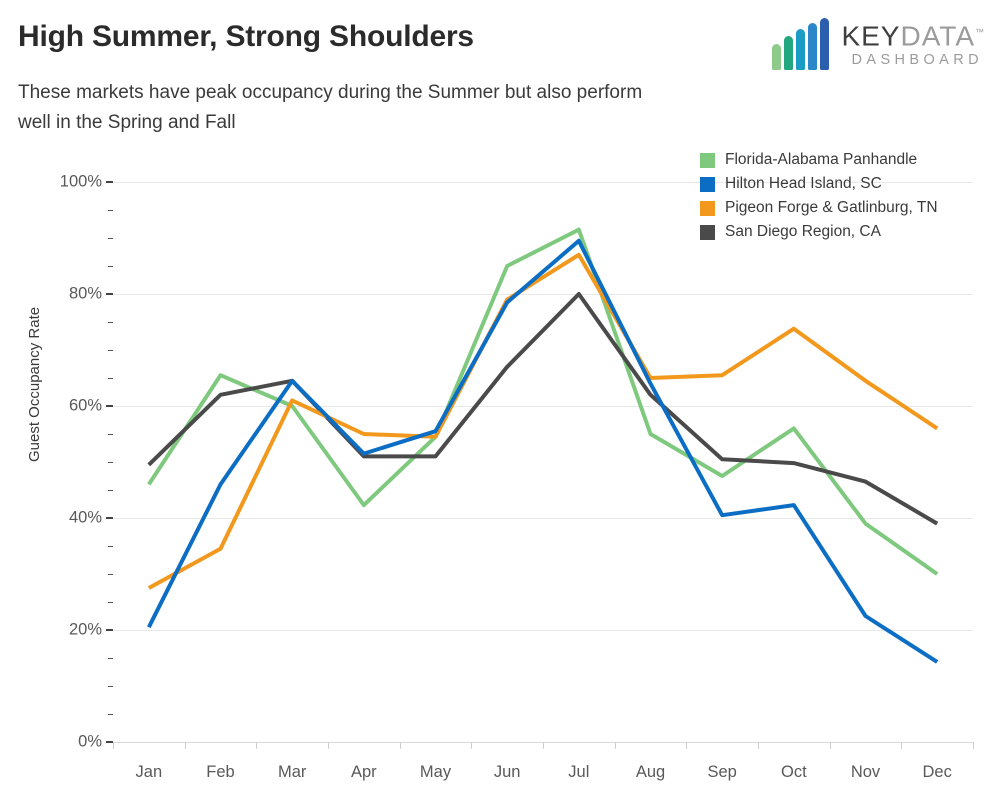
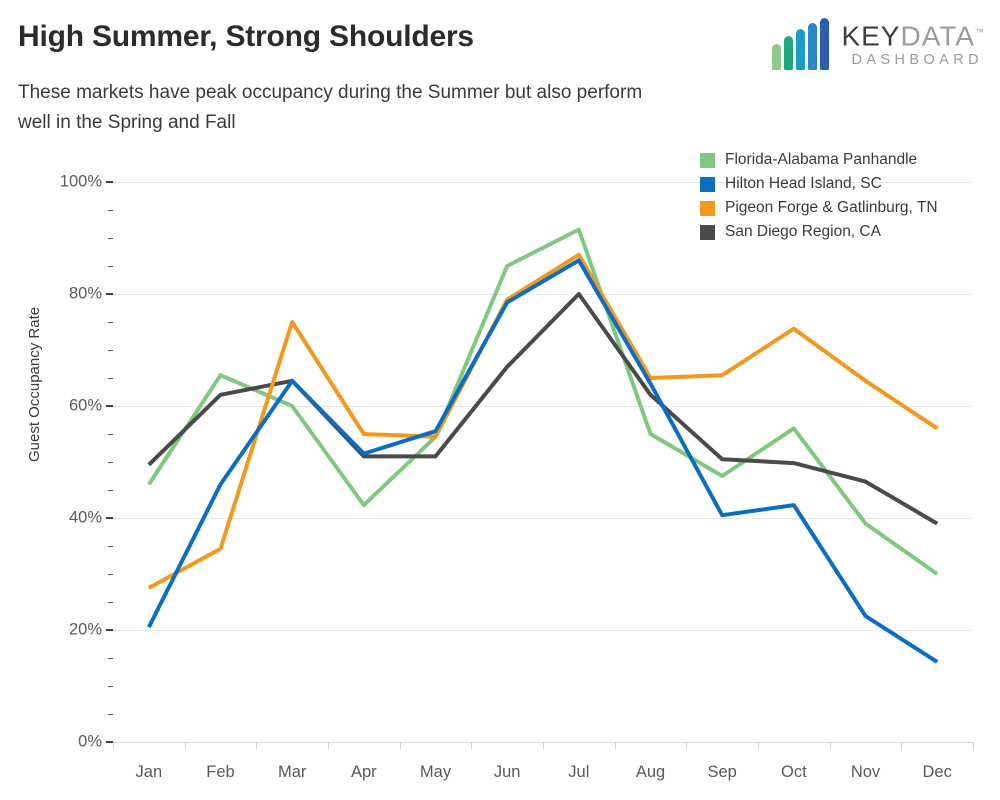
Pigeon Forge & Gatlinburg, TN/Mar: 61% -> 75%
Hilton Head Island, SC/Jul: 90% -> 86%
